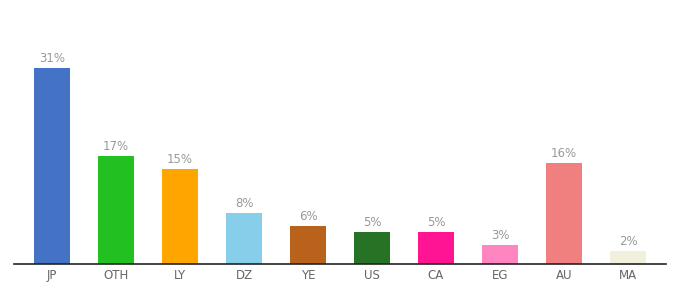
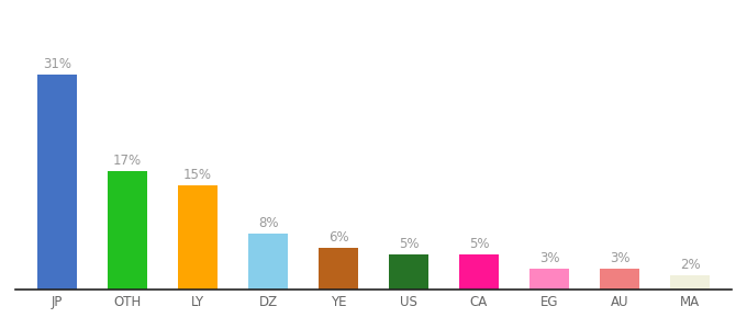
AU: 16% -> 3%
